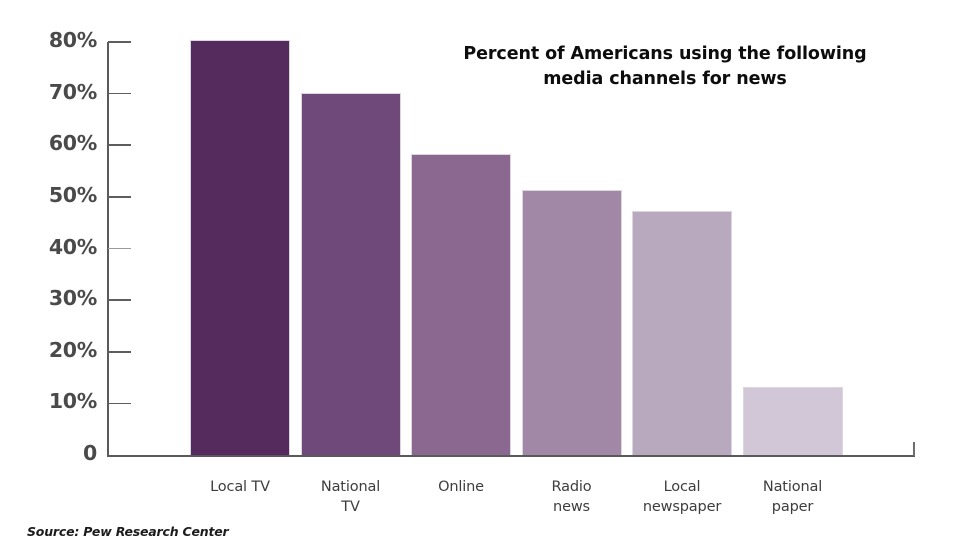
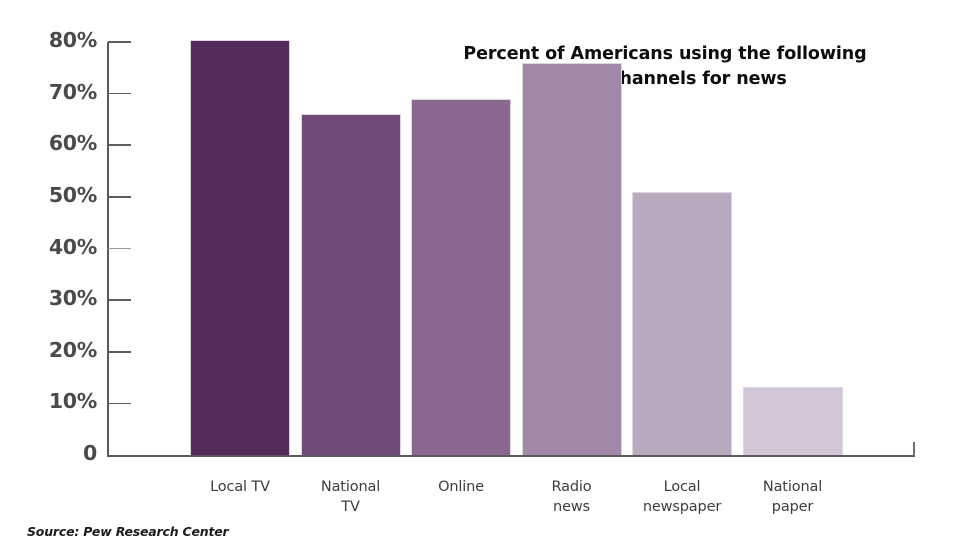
National TV: 70% -> 66%
Online: 58% -> 69%
Radio news: 51% -> 76%
Local newspaper: 47% -> 51%
